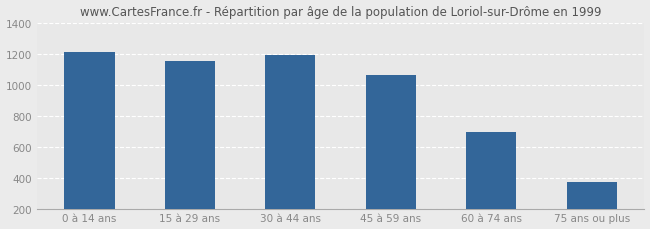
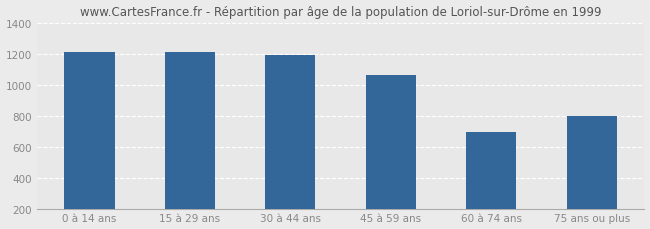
15 à 29 ans: 1160 -> 1210
75 ans ou plus: 380 -> 800
